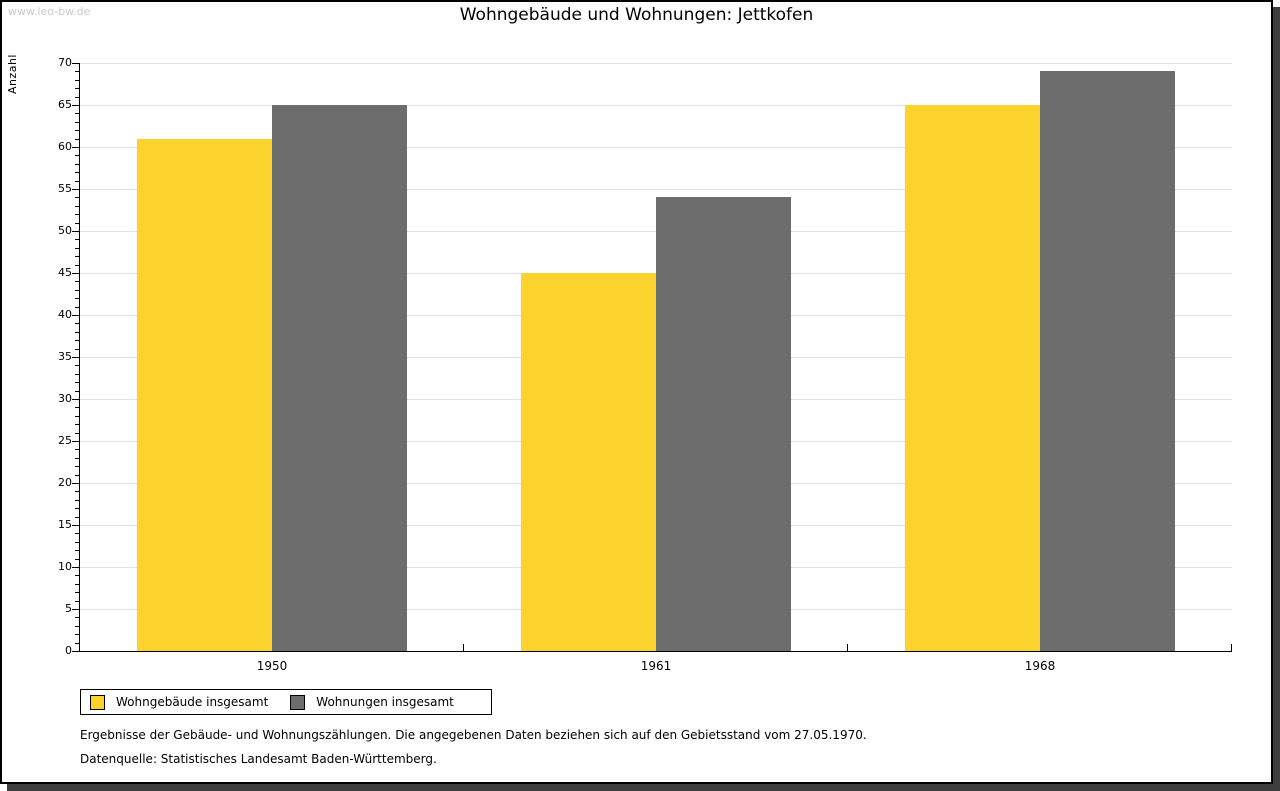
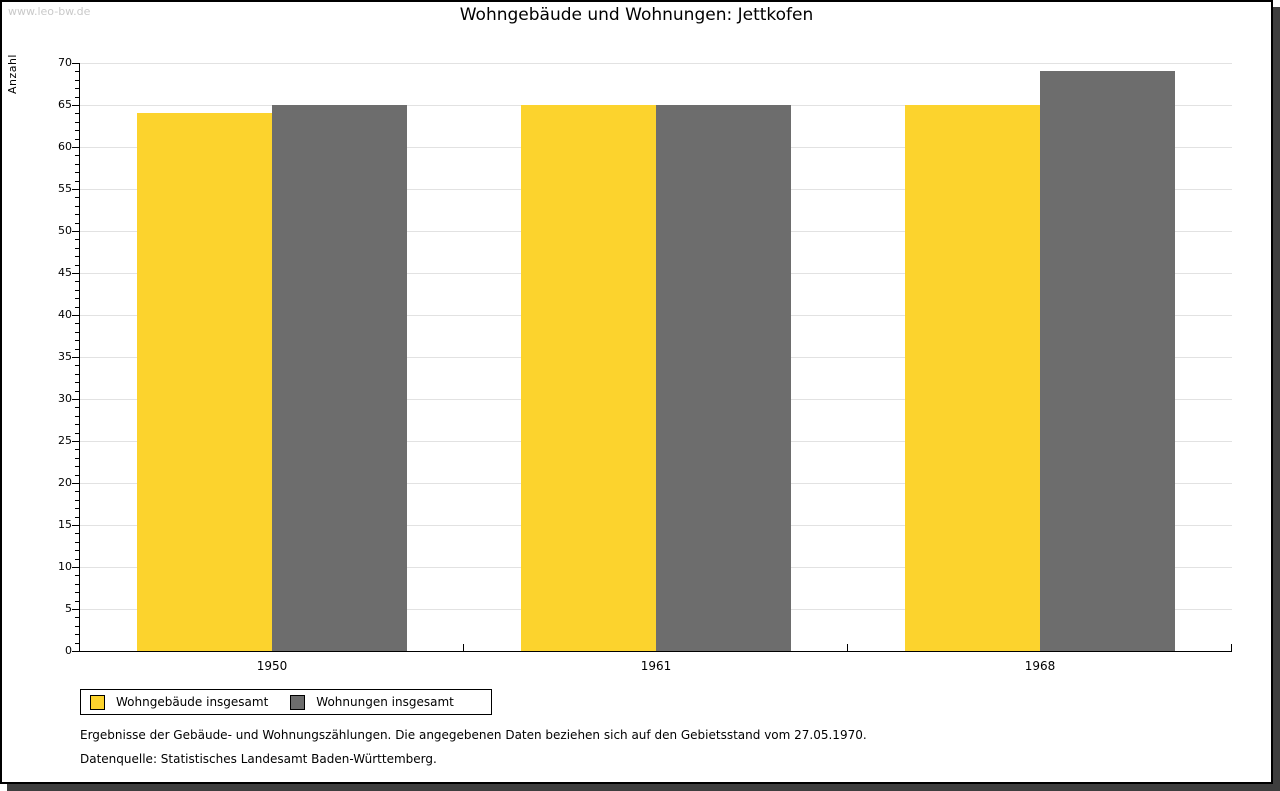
Wohngebäude insgesamt/1950: 61 -> 64
Wohngebäude insgesamt/1961: 45 -> 65
Wohnungen insgesamt/1961: 54 -> 65
